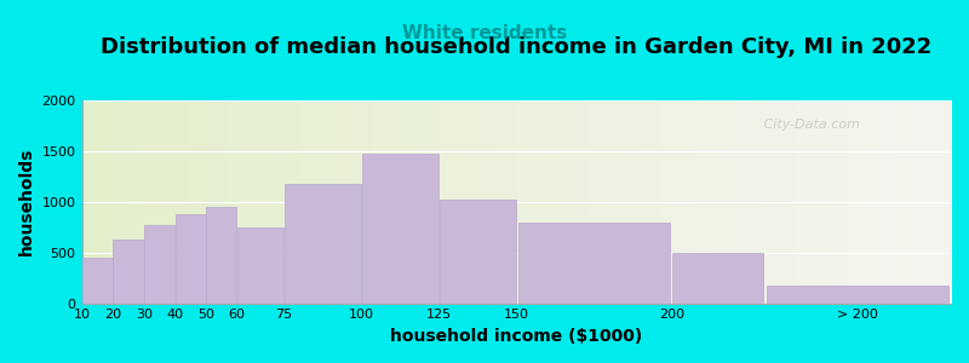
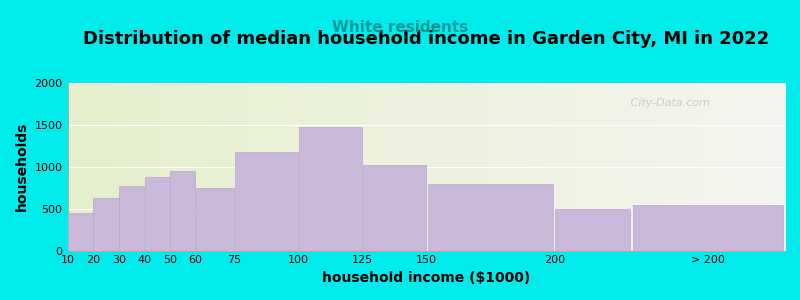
> 200: 180 -> 540
